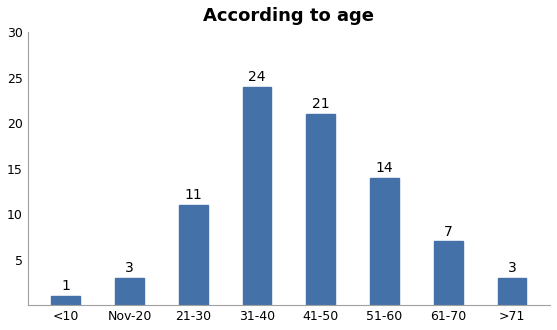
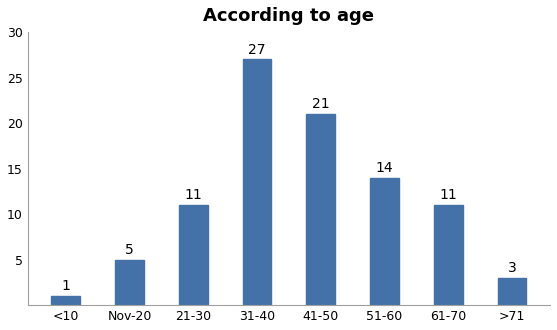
Nov-20: 3 -> 5
31-40: 24 -> 27
61-70: 7 -> 11
